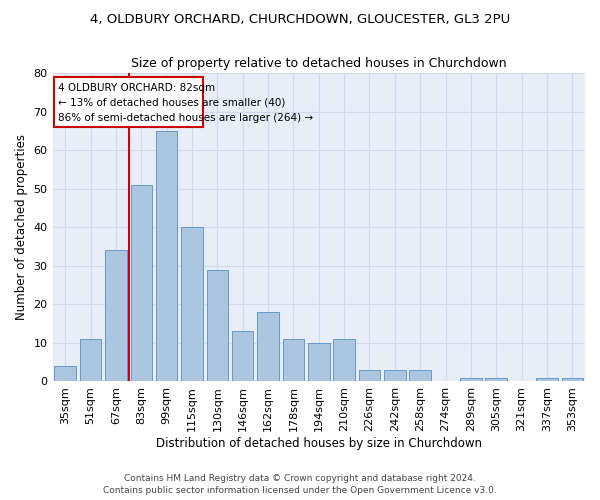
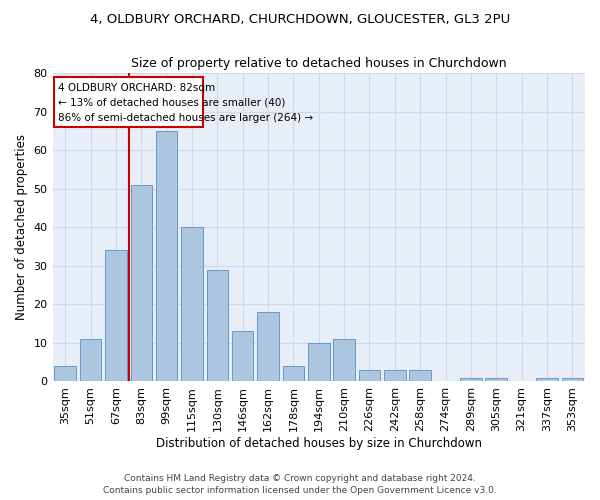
178sqm: 11 -> 4
